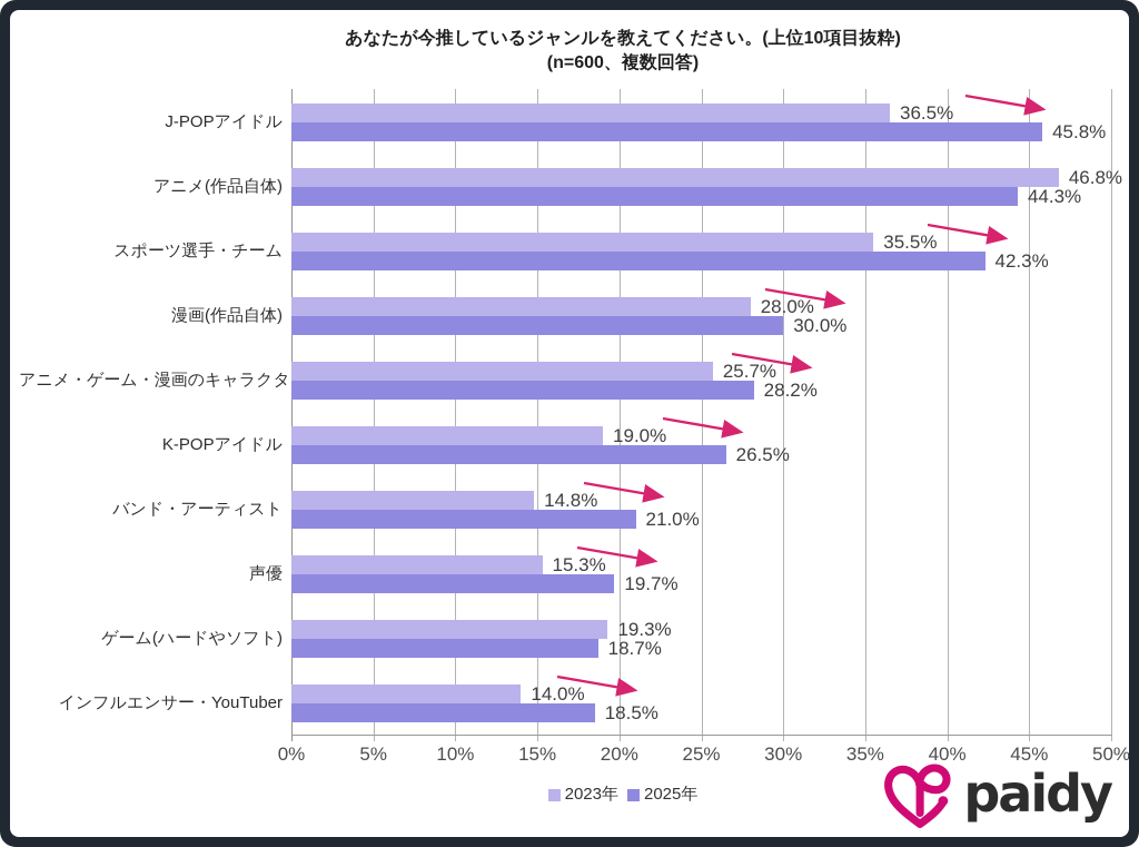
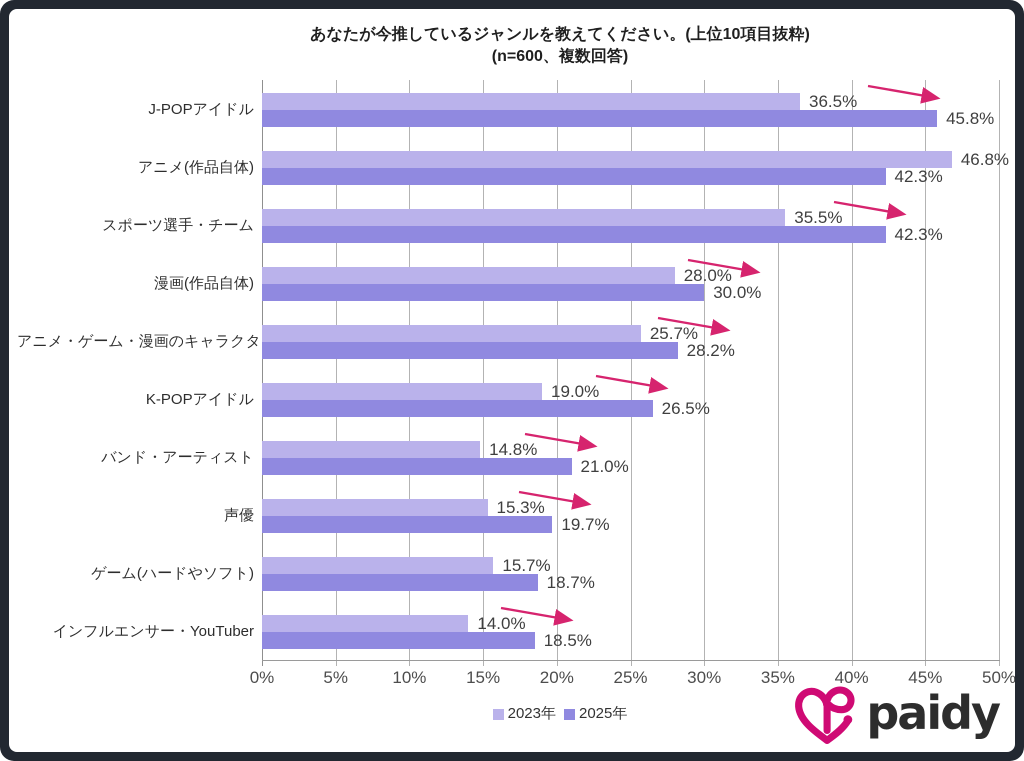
2025年/アニメ(作品自体): 44.3% -> 42.3%
2023年/ゲーム(ハードやソフト): 19.3% -> 15.7%
